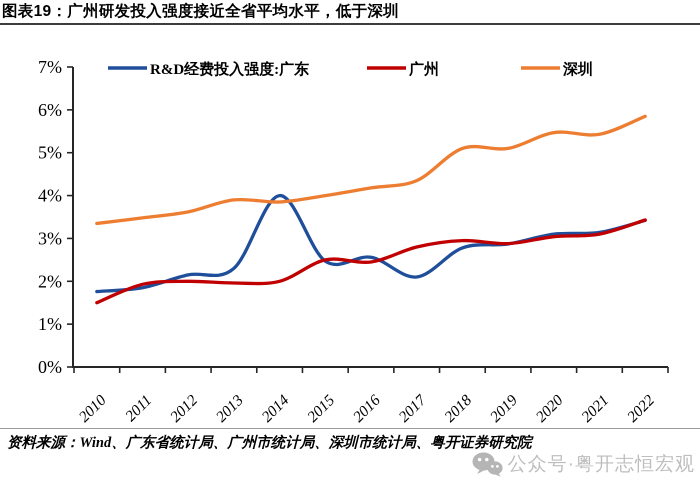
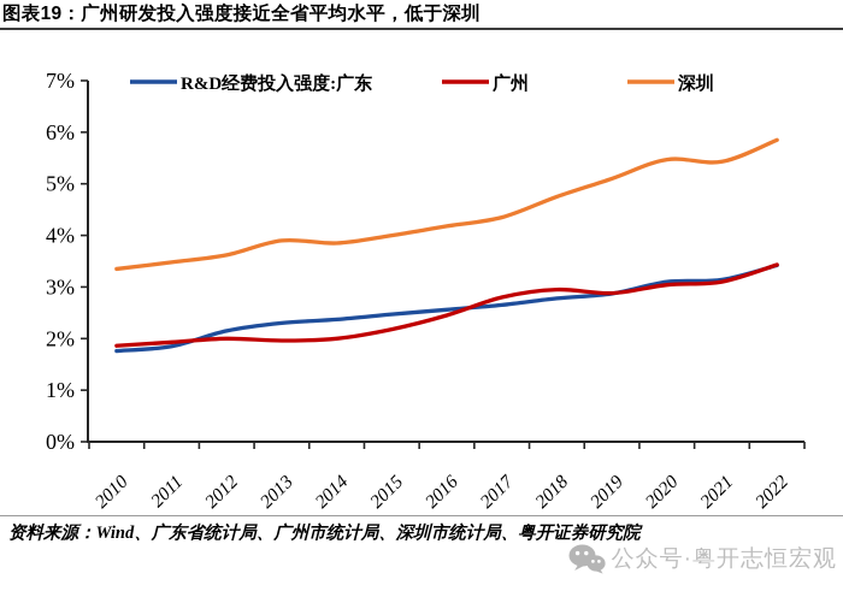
广州/2010: 1.5% -> 1.9%
R&D经费投入强度:广东/2014: 4.0% -> 2.4%
广州/2015: 2.5% -> 2.2%
R&D经费投入强度:广东/2017: 2.1% -> 2.6%
深圳/2018: 5.1% -> 4.8%
